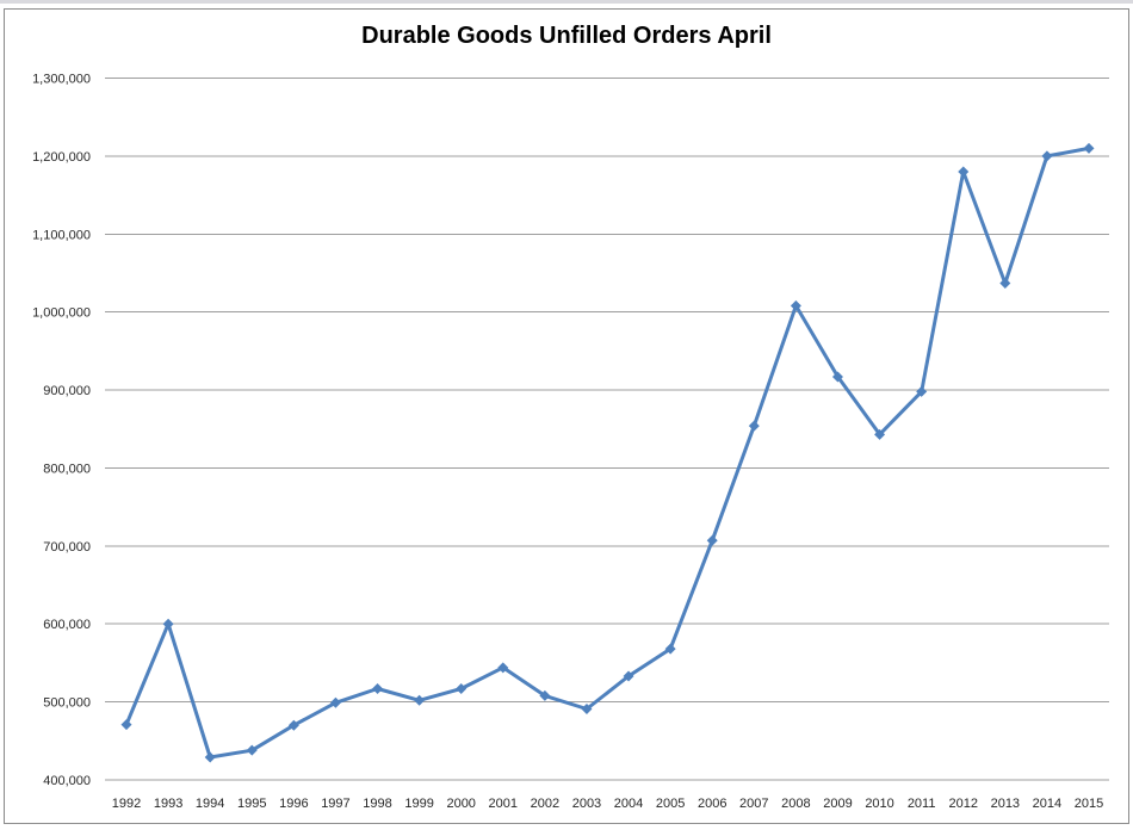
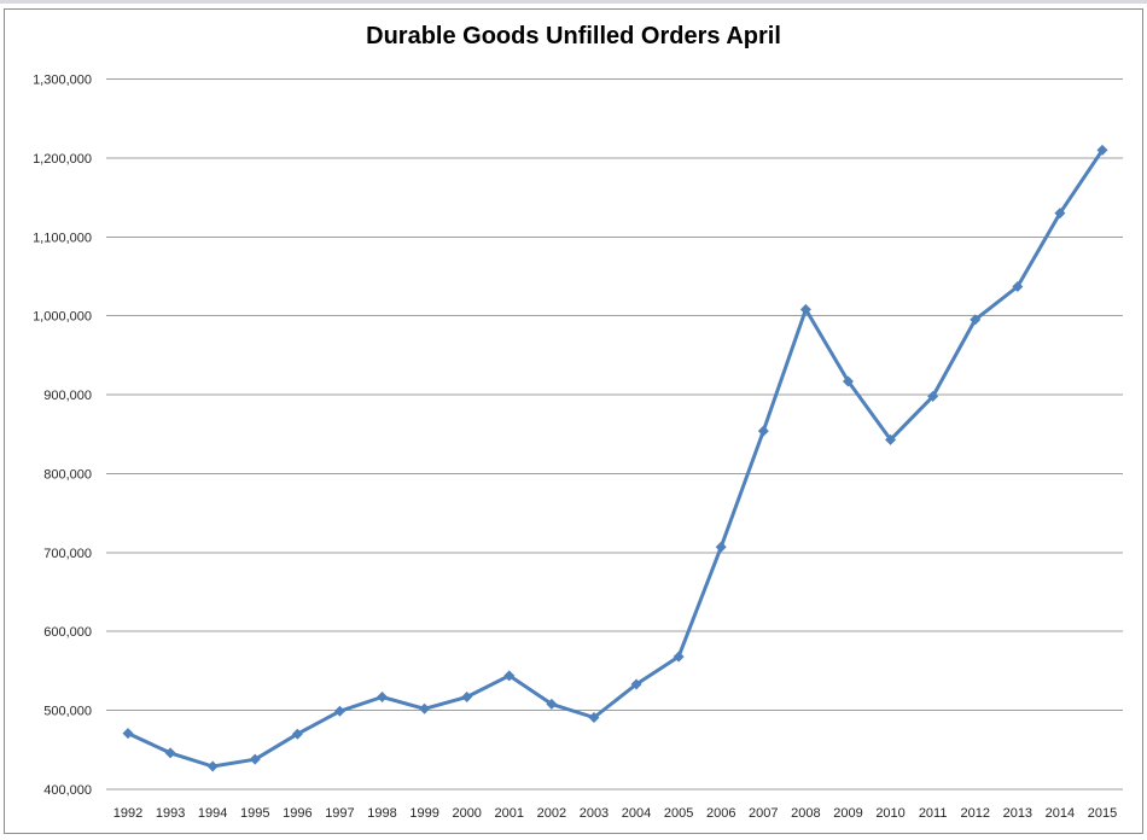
1993: 600000 -> 450000
2012: 1180000 -> 1000000
2014: 1200000 -> 1130000
